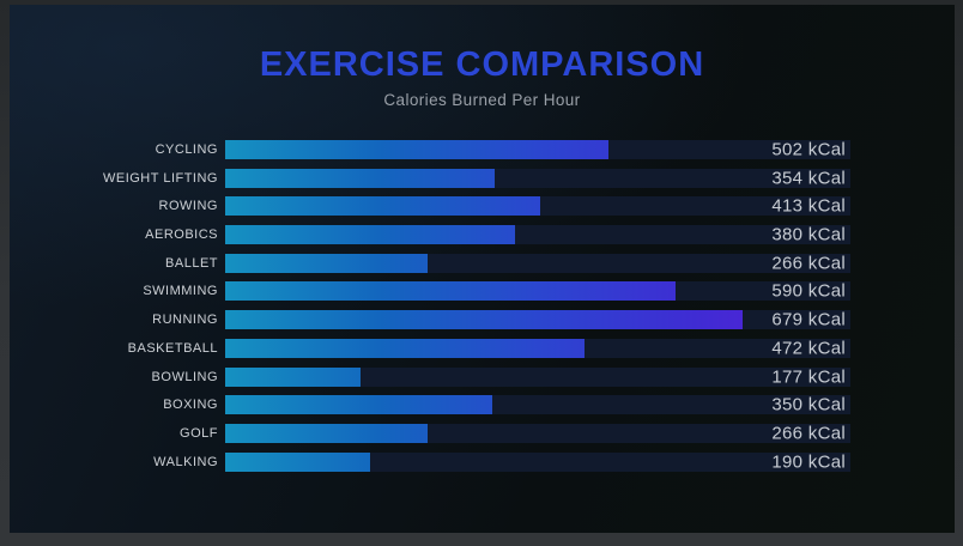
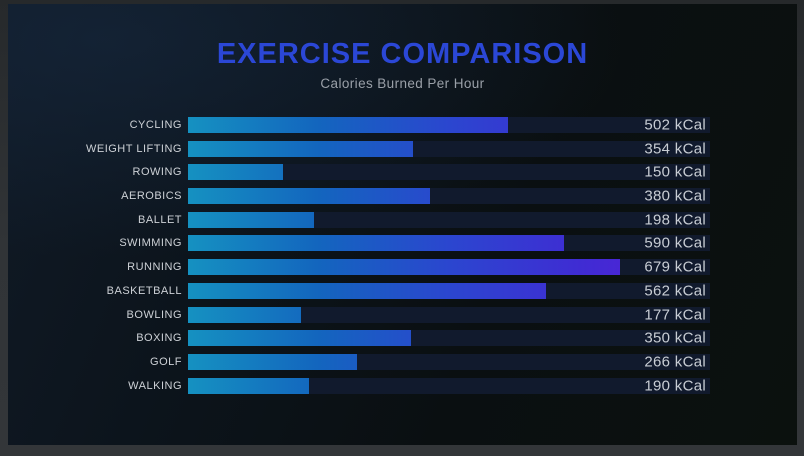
ROWING: 413 -> 150
BALLET: 266 -> 198
BASKETBALL: 472 -> 562
